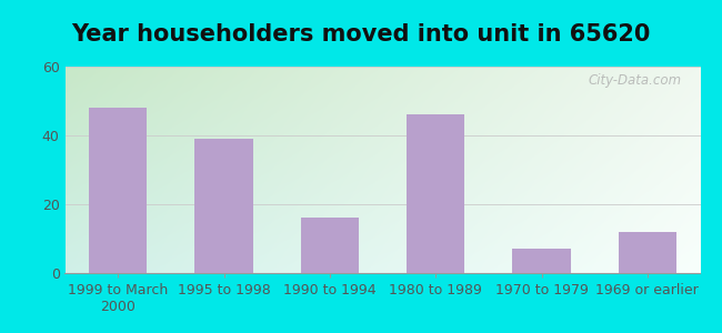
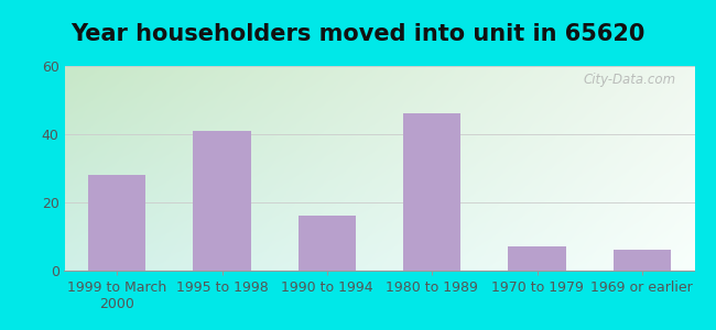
1999 to March 2000: 48 -> 28
1995 to 1998: 39 -> 41
1969 or earlier: 12 -> 6
